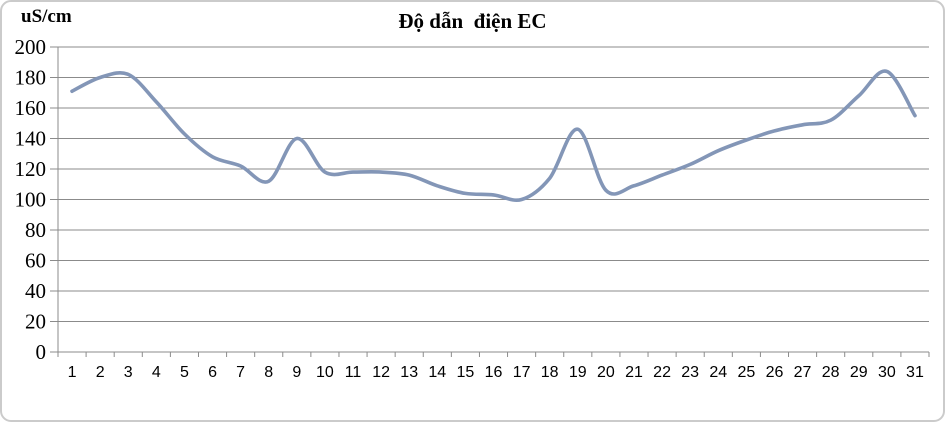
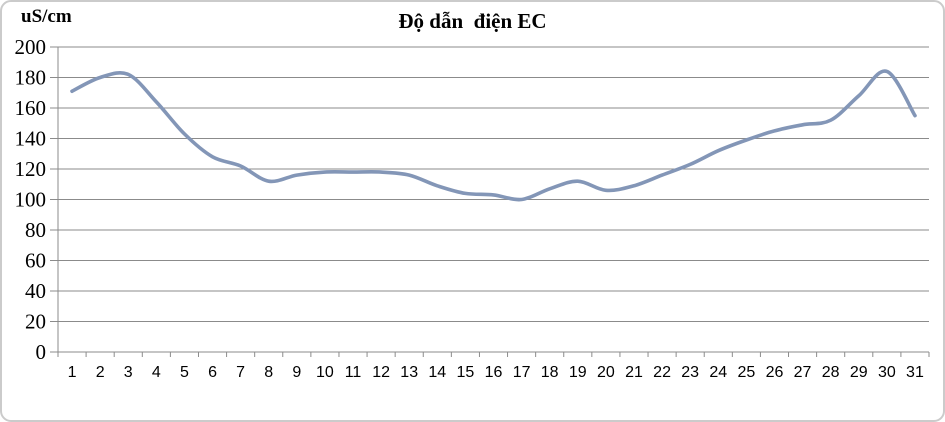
9: 140 -> 116
18: 114 -> 107
19: 146 -> 112
